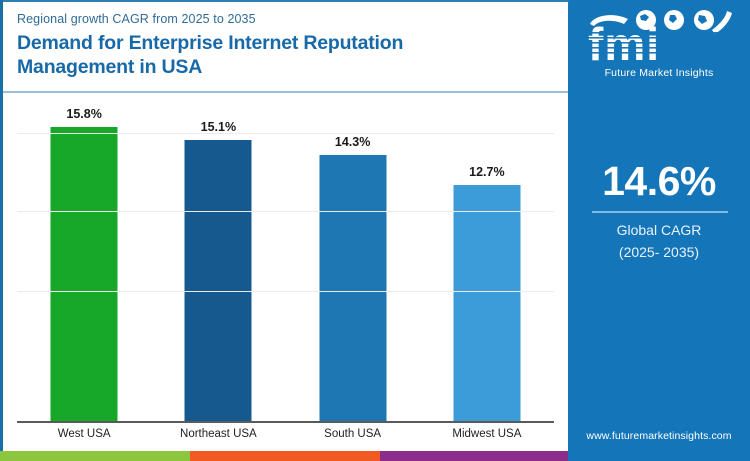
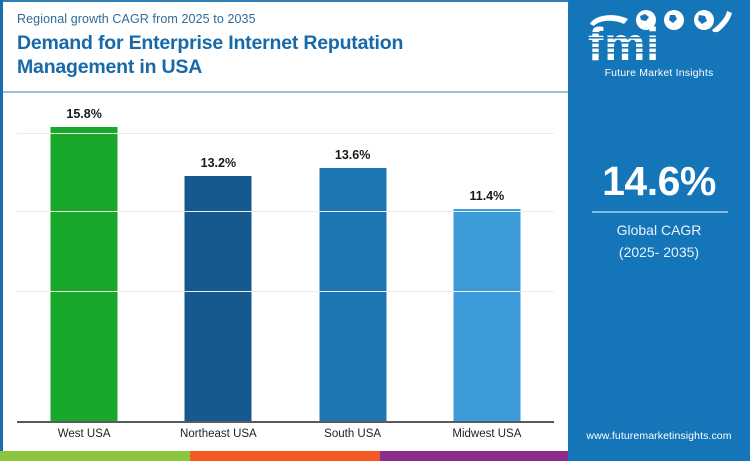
Northeast USA: 15.1% -> 13.2%
South USA: 14.3% -> 13.6%
Midwest USA: 12.7% -> 11.4%
